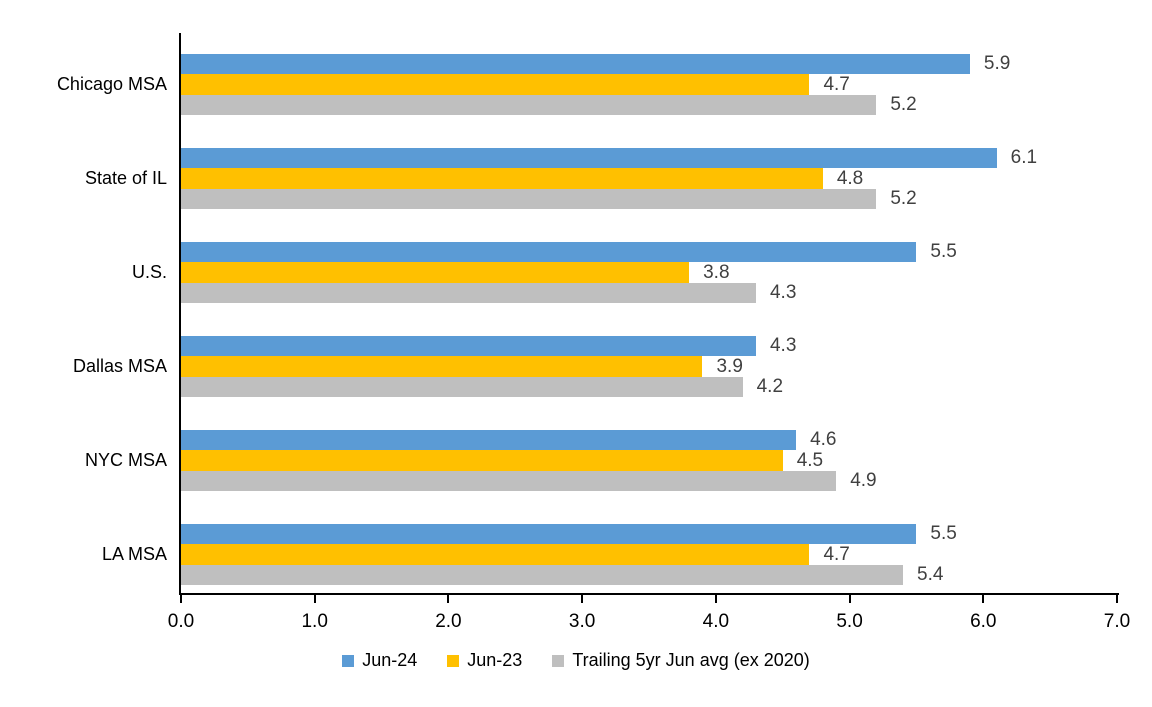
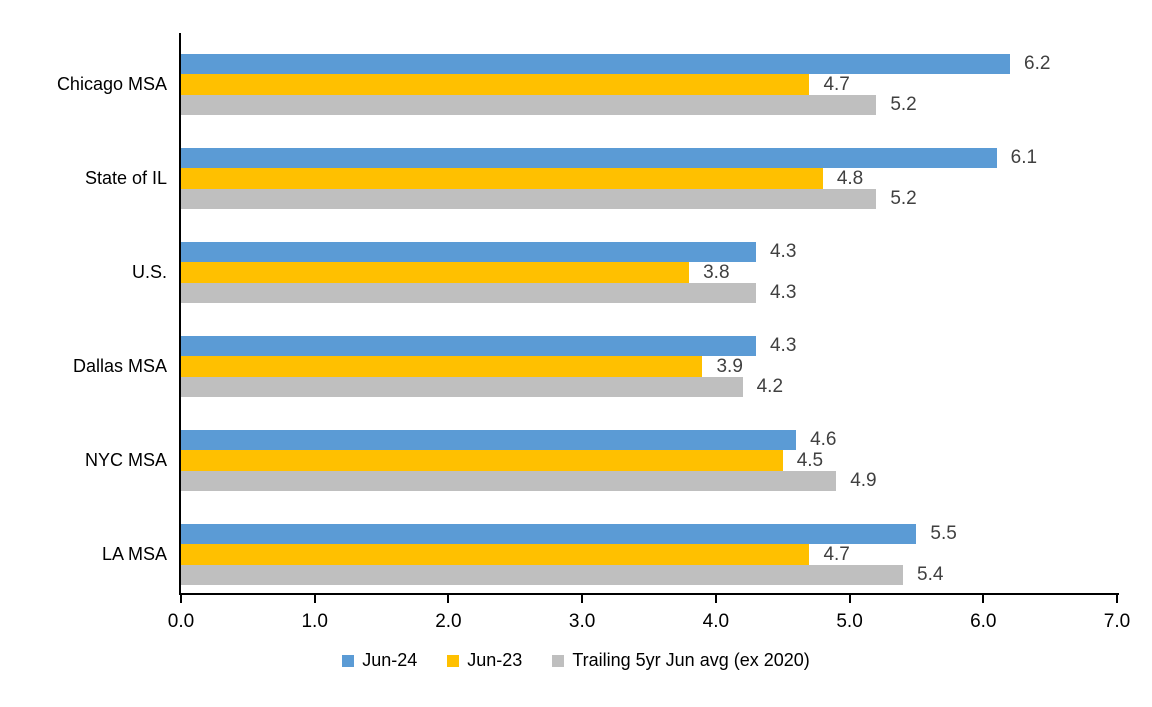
Jun-24/Chicago MSA: 5.9 -> 6.2
Jun-24/U.S.: 5.5 -> 4.3
